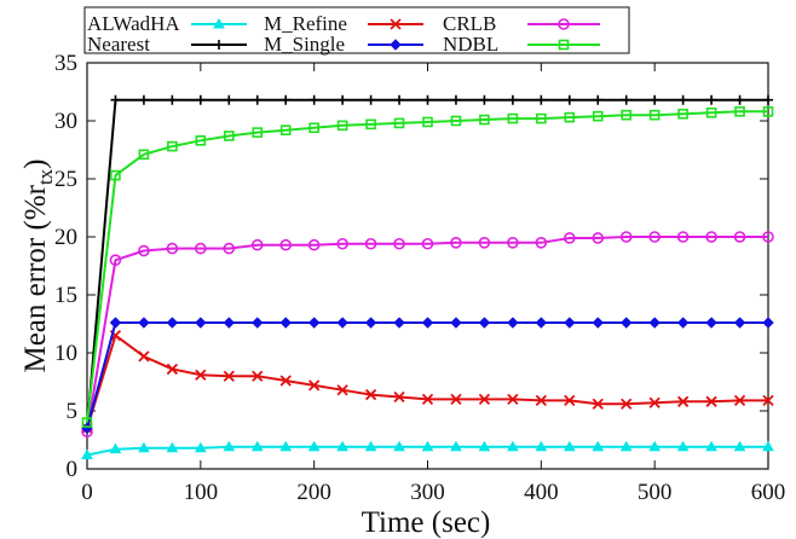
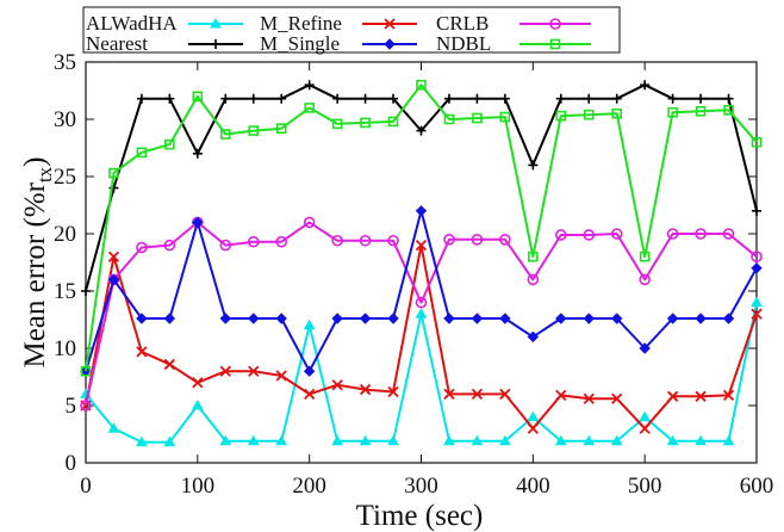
ALWadHA/0: 1 -> 6
M_Refine/0: 4 -> 5
CRLB/0: 3 -> 5
Nearest/0: 4 -> 15
M_Single/0: 4 -> 8
NDBL/0: 4 -> 8
ALWadHA/25: 2 -> 3
M_Refine/25: 12 -> 18
CRLB/25: 18 -> 16
Nearest/25: 32 -> 24
M_Single/25: 13 -> 16
ALWadHA/100: 2 -> 5
M_Refine/100: 8 -> 7
CRLB/100: 19 -> 21
Nearest/100: 32 -> 27
M_Single/100: 13 -> 21
NDBL/100: 28 -> 32
ALWadHA/200: 2 -> 12
M_Refine/200: 7 -> 6
CRLB/200: 19 -> 21
Nearest/200: 32 -> 33
M_Single/200: 13 -> 8
NDBL/200: 29 -> 31
ALWadHA/300: 2 -> 13
M_Refine/300: 6 -> 19
CRLB/300: 19 -> 14
Nearest/300: 32 -> 29
M_Single/300: 13 -> 22
NDBL/300: 30 -> 33
ALWadHA/400: 2 -> 4
M_Refine/400: 6 -> 3
CRLB/400: 20 -> 16
Nearest/400: 32 -> 26
M_Single/400: 13 -> 11
NDBL/400: 30 -> 18
ALWadHA/500: 2 -> 4
M_Refine/500: 6 -> 3
CRLB/500: 20 -> 16
Nearest/500: 32 -> 33
M_Single/500: 13 -> 10
NDBL/500: 30 -> 18
ALWadHA/600: 2 -> 14
M_Refine/600: 6 -> 13
CRLB/600: 20 -> 18
Nearest/600: 32 -> 22
M_Single/600: 13 -> 17
NDBL/600: 31 -> 28
